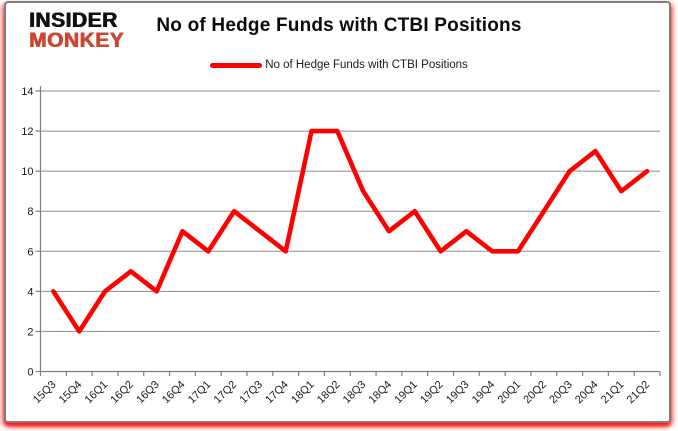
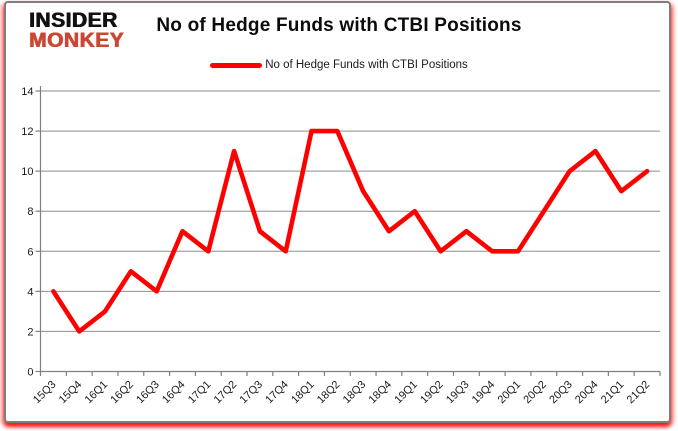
16Q1: 4 -> 3
17Q2: 8 -> 11
